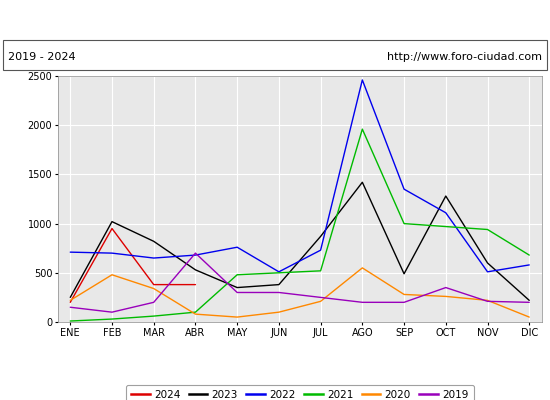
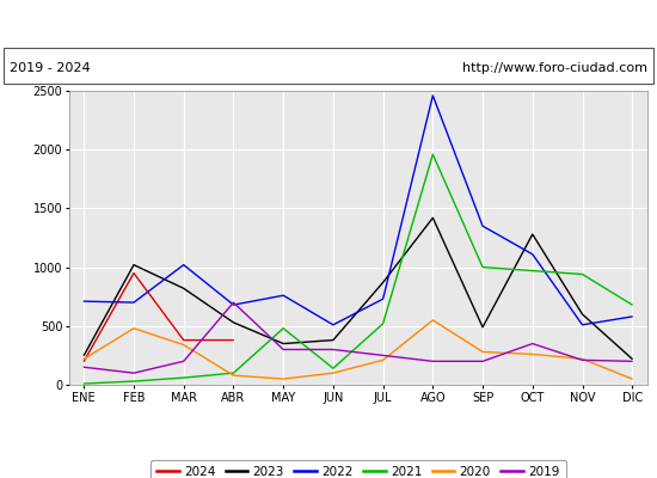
2022/MAR: 650 -> 1020
2021/JUN: 500 -> 140
